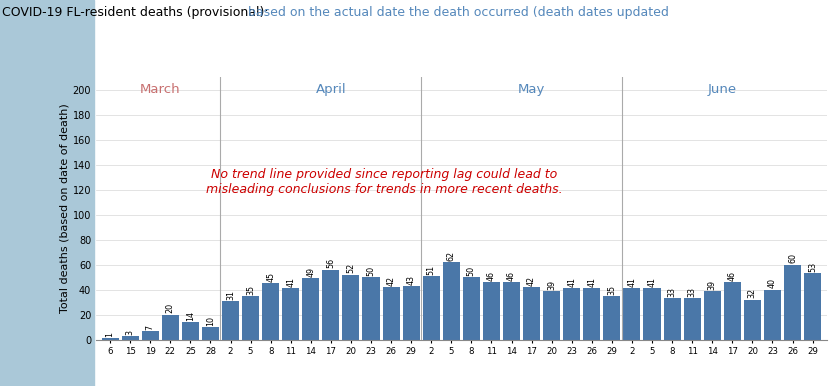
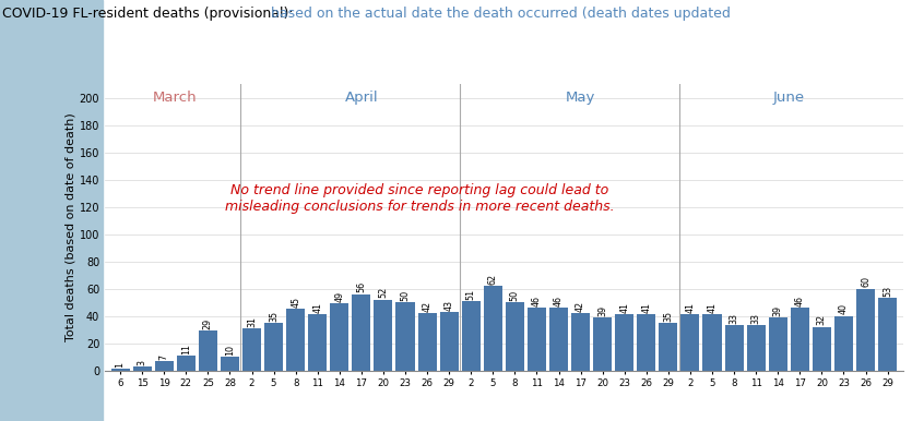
22: 20 -> 11
25: 14 -> 29
